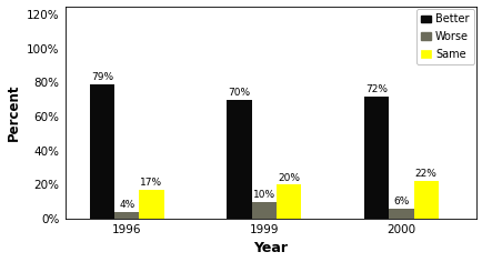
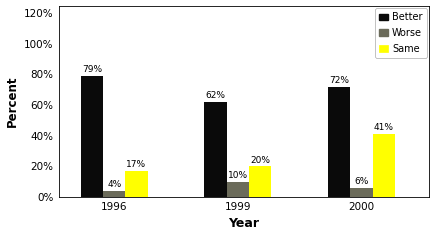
Better/1999: 70% -> 62%
Same/2000: 22% -> 41%
